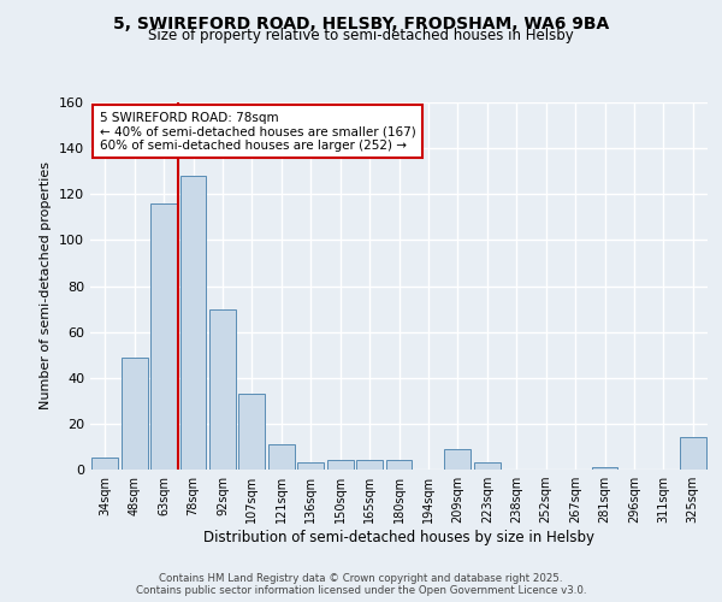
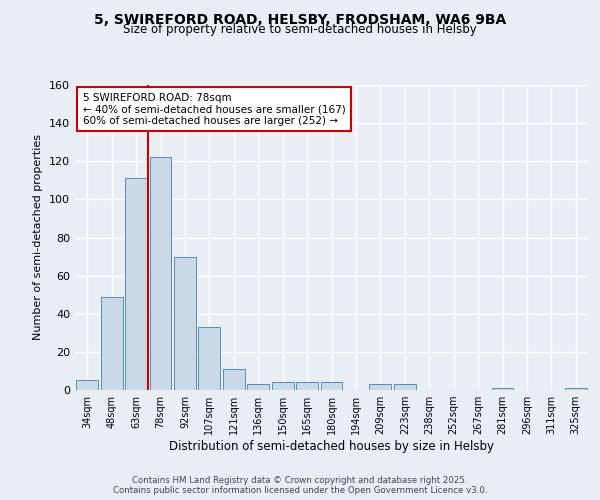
63sqm: 116 -> 111
78sqm: 128 -> 122
209sqm: 9 -> 3
325sqm: 14 -> 1
